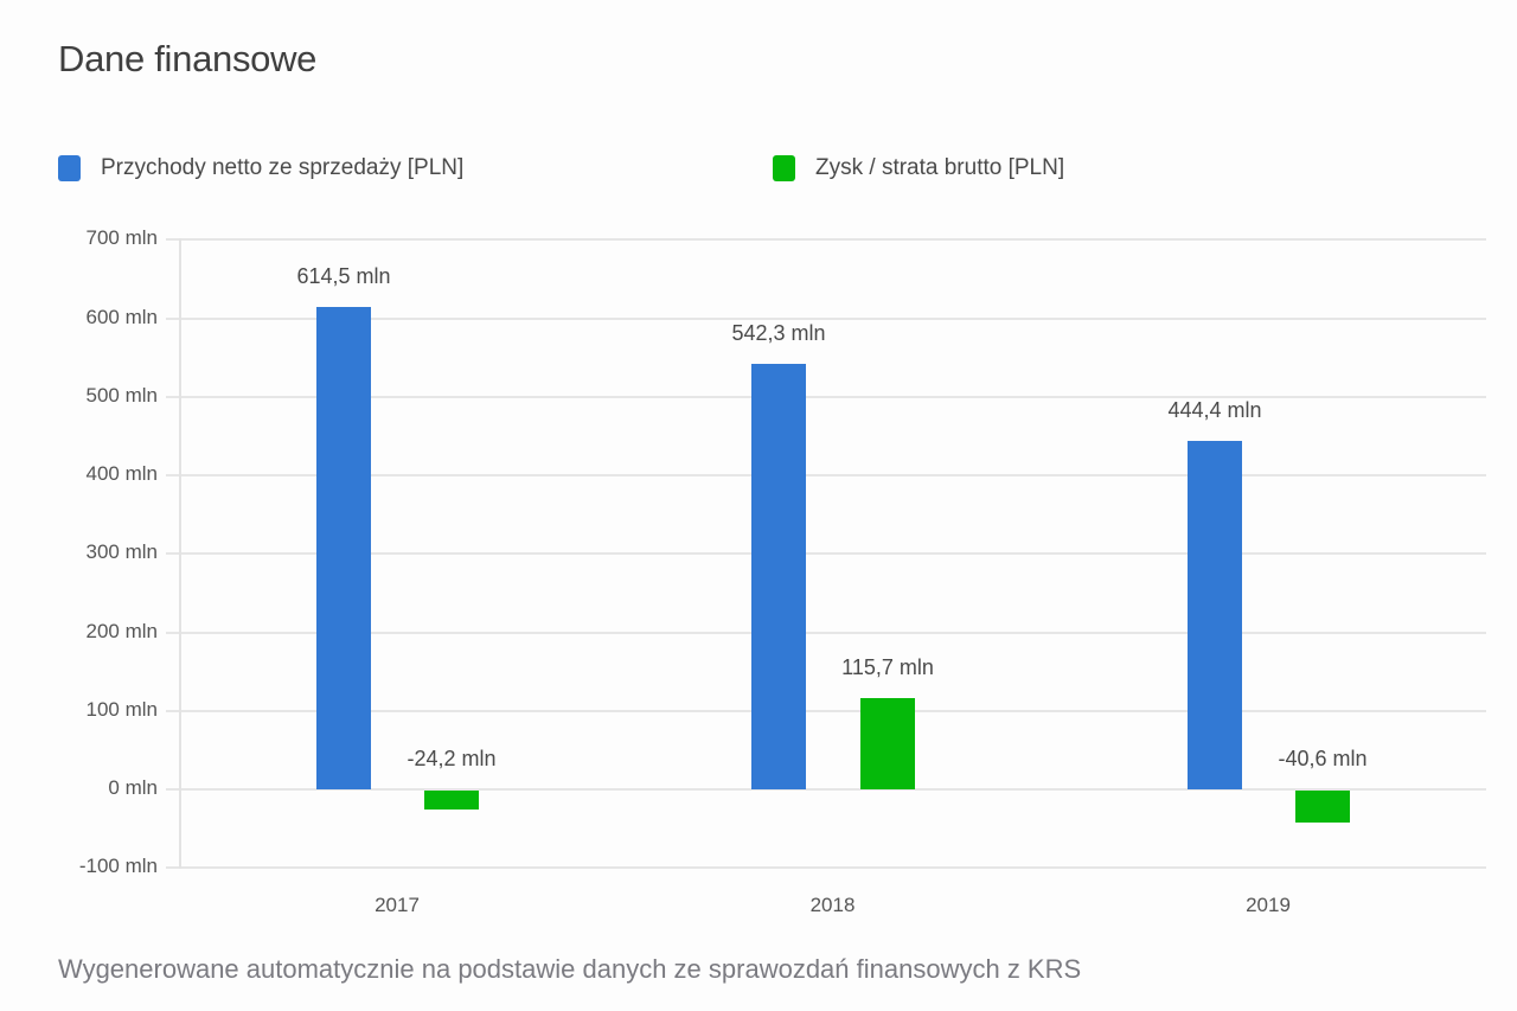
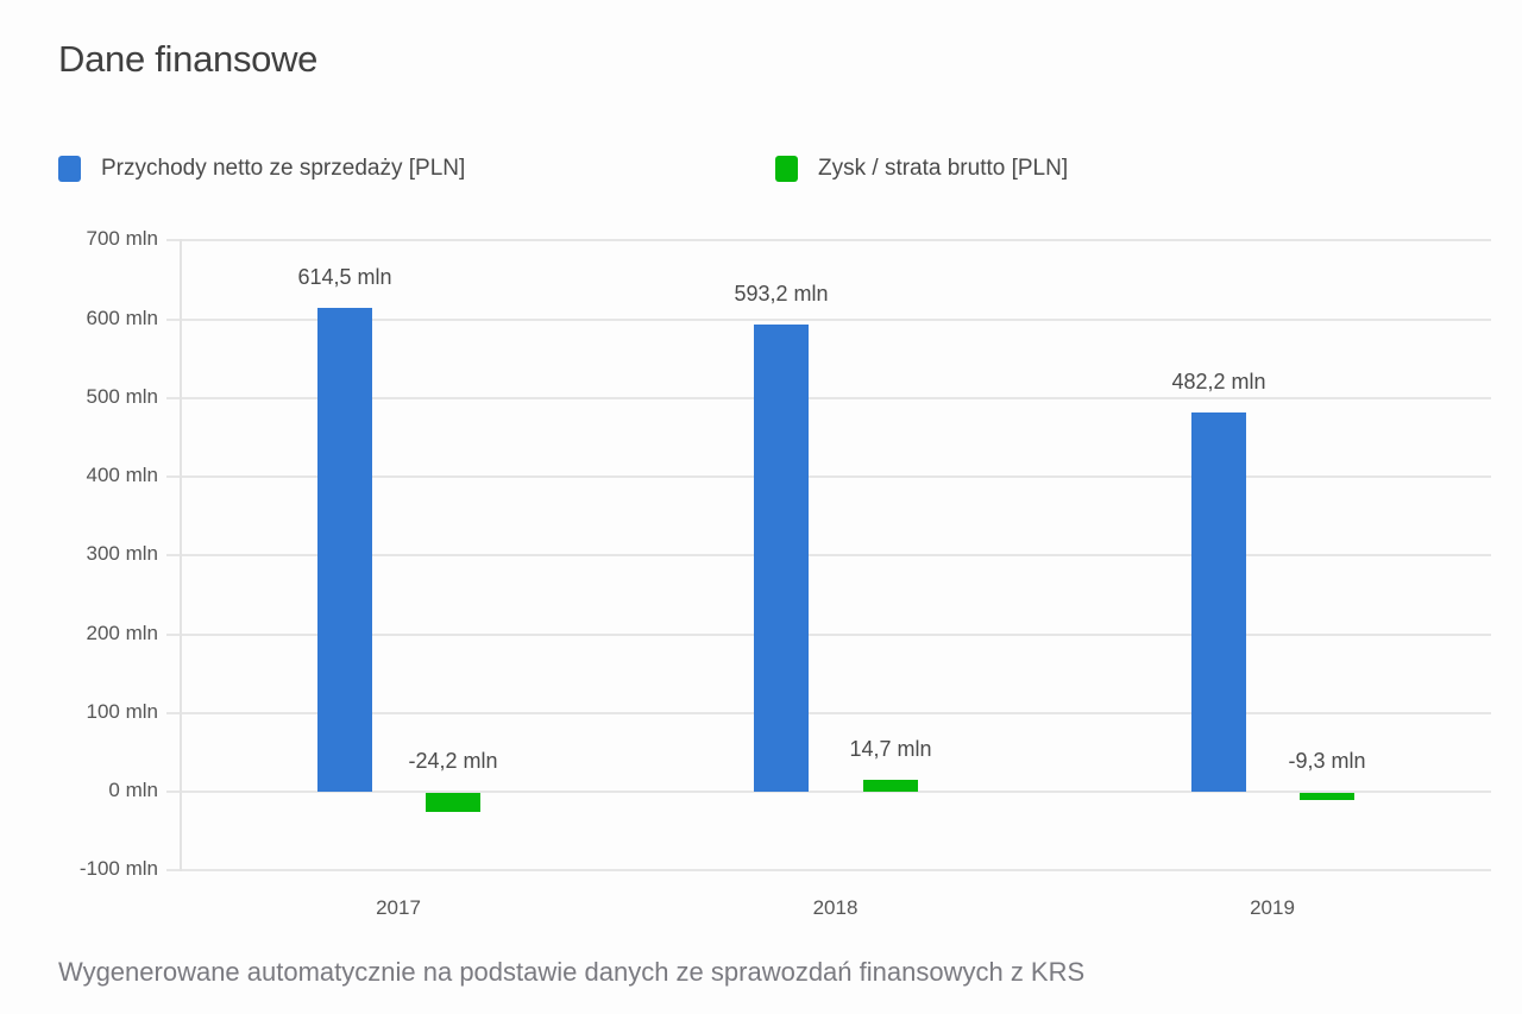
Przychody netto ze sprzedaży [PLN]/2018: 542,3 -> 593,2
Zysk / strata brutto [PLN]/2018: 115,7 -> 14,7
Przychody netto ze sprzedaży [PLN]/2019: 444,4 -> 482,2
Zysk / strata brutto [PLN]/2019: -40,6 -> -9,3
